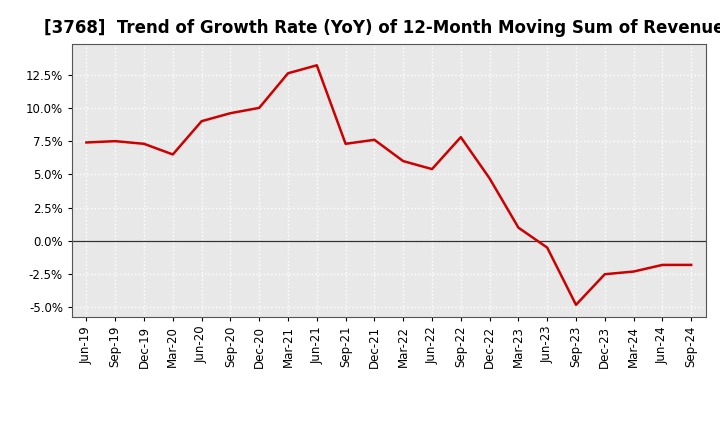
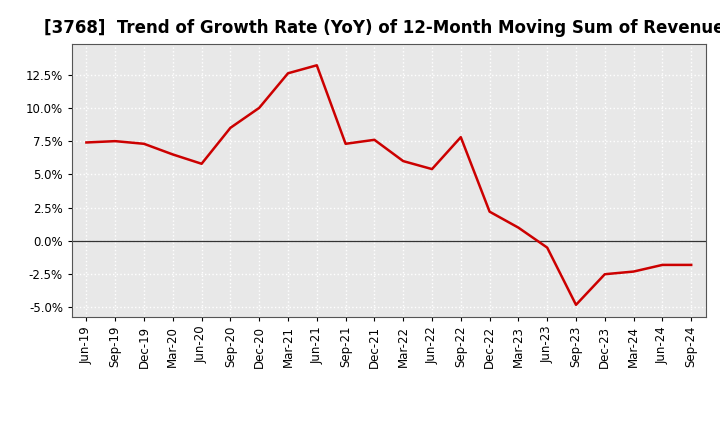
Jun-20: 9.0% -> 5.8%
Sep-20: 9.6% -> 8.5%
Dec-22: 4.7% -> 2.2%
